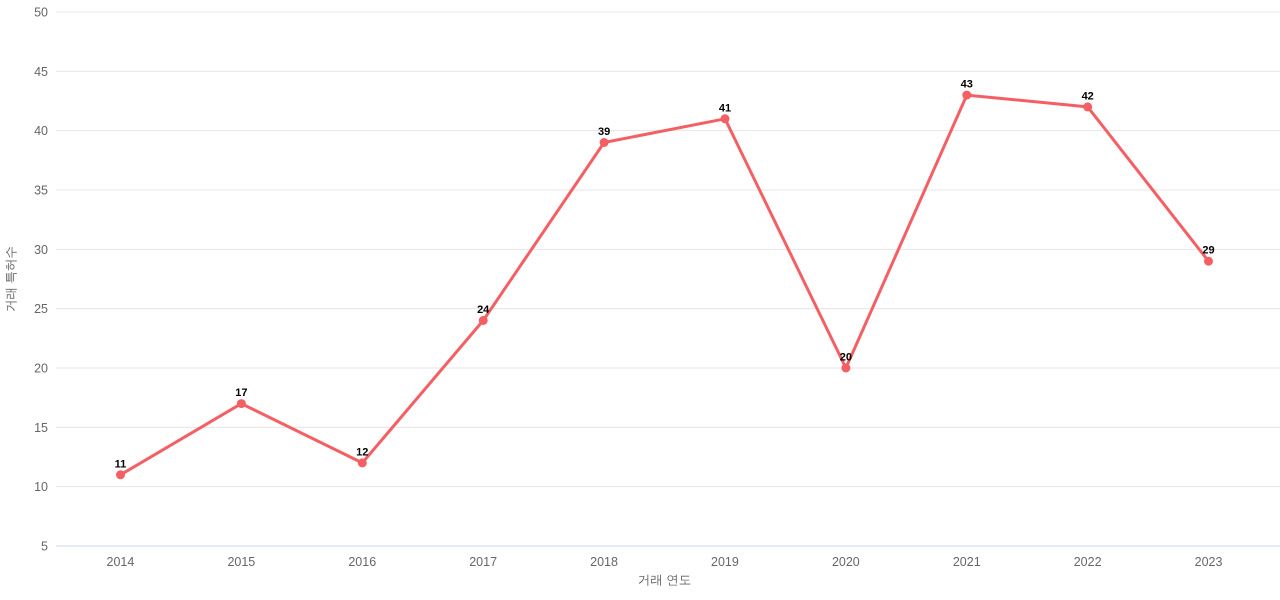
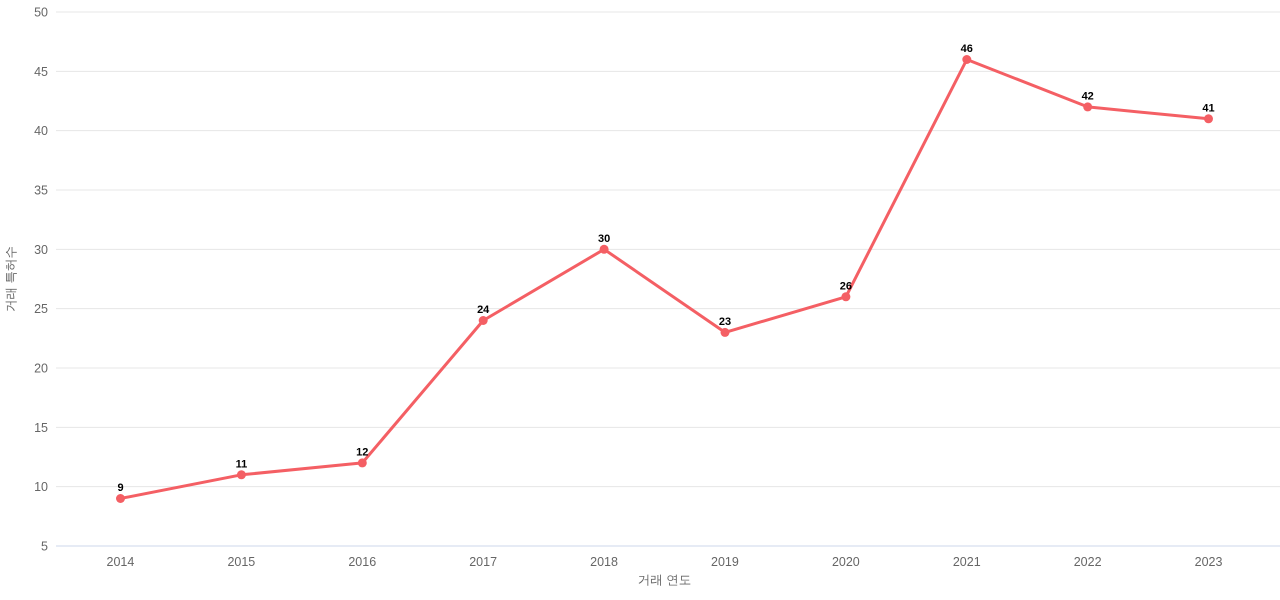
2014: 11 -> 9
2015: 17 -> 11
2018: 39 -> 30
2019: 41 -> 23
2020: 20 -> 26
2021: 43 -> 46
2023: 29 -> 41
